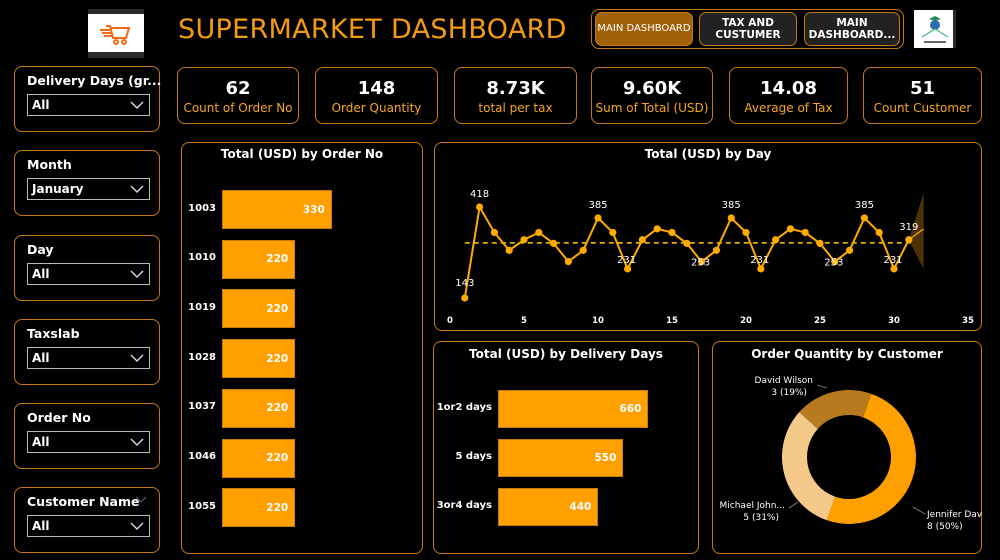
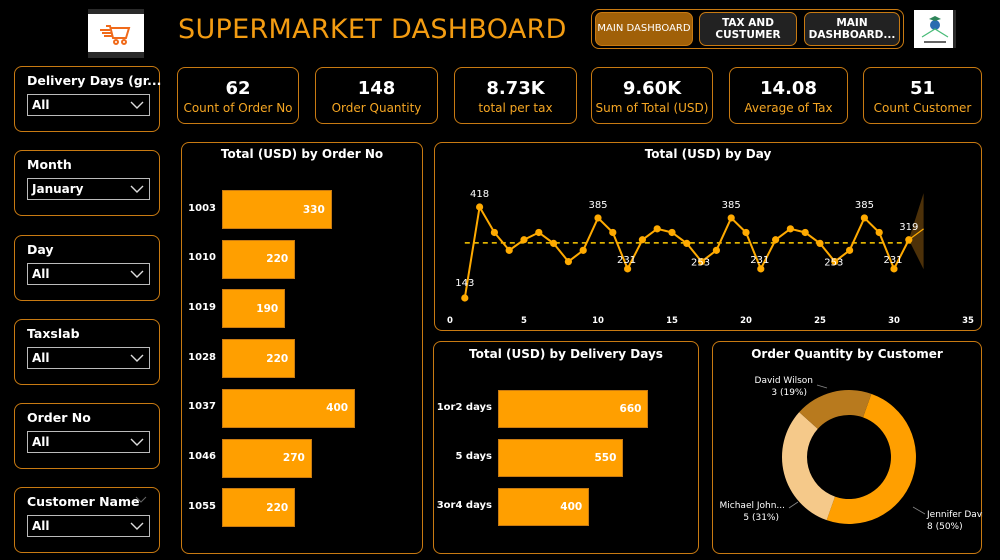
Total (USD) by Order No/1019: 220 -> 190
Total (USD) by Order No/1037: 220 -> 400
Total (USD) by Order No/1046: 220 -> 270
Total (USD) by Delivery Days/3or4 days: 440 -> 400
